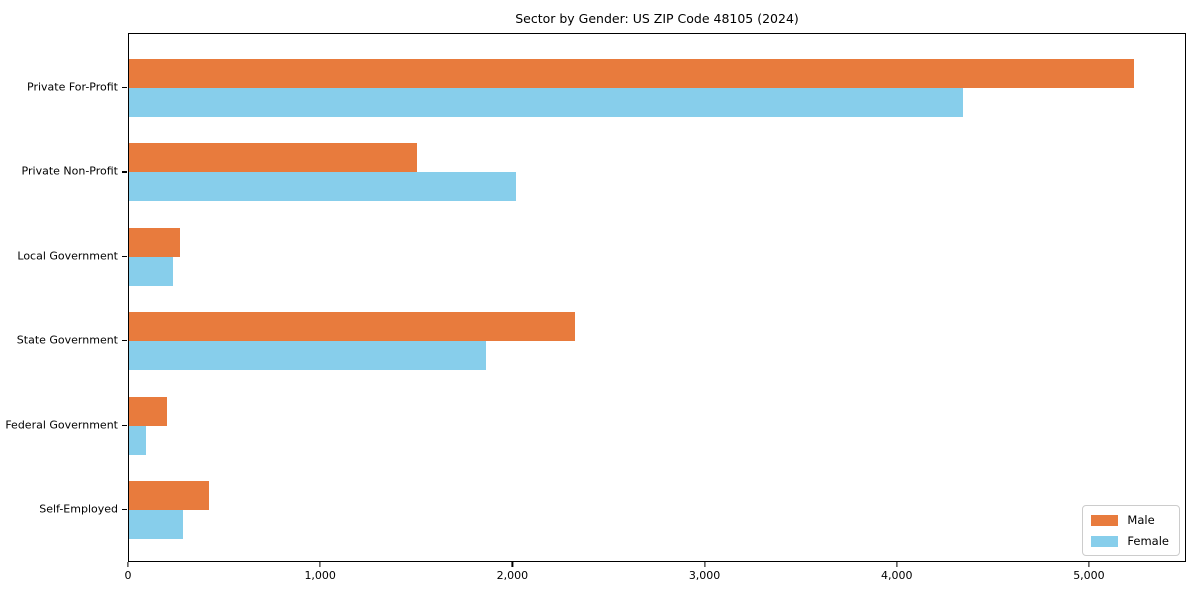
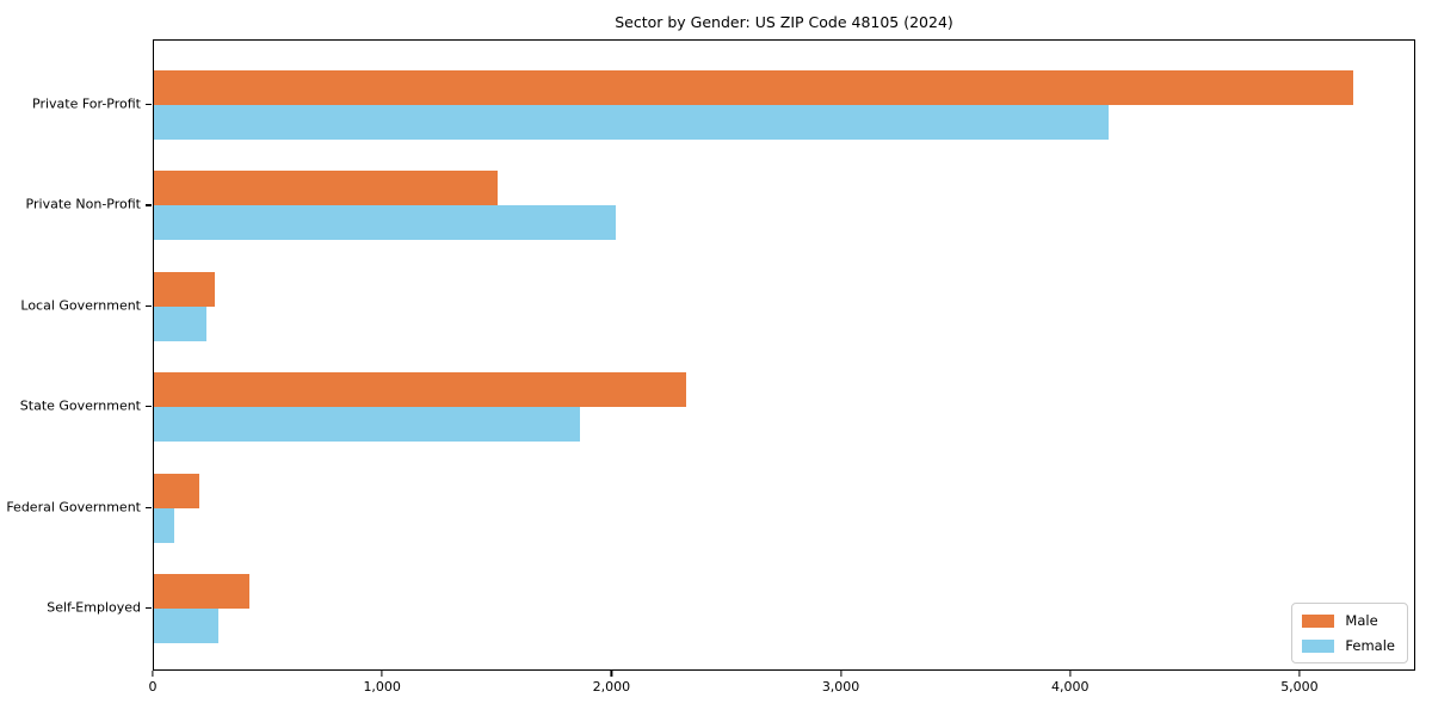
Female/Private For-Profit: 4350 -> 4170
